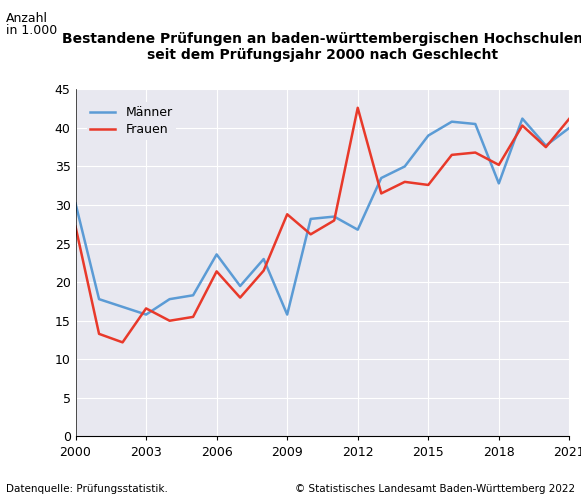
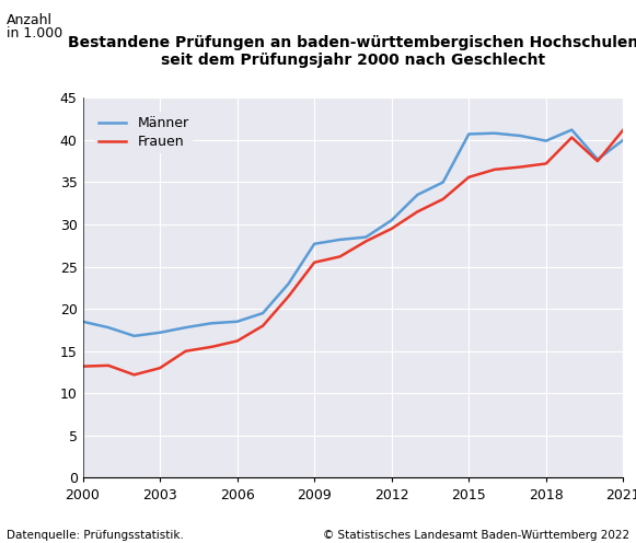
Männer/2000: 30.2 -> 18.5
Frauen/2000: 27.2 -> 13.2
Männer/2003: 15.8 -> 17.2
Frauen/2003: 16.6 -> 13.0
Männer/2006: 23.6 -> 18.5
Frauen/2006: 21.4 -> 16.2
Männer/2009: 15.8 -> 27.7
Frauen/2009: 28.8 -> 25.5
Männer/2012: 26.8 -> 30.5
Frauen/2012: 42.6 -> 29.5
Männer/2015: 39.0 -> 40.7
Frauen/2015: 32.6 -> 35.6
Männer/2018: 32.8 -> 39.9
Frauen/2018: 35.2 -> 37.2
